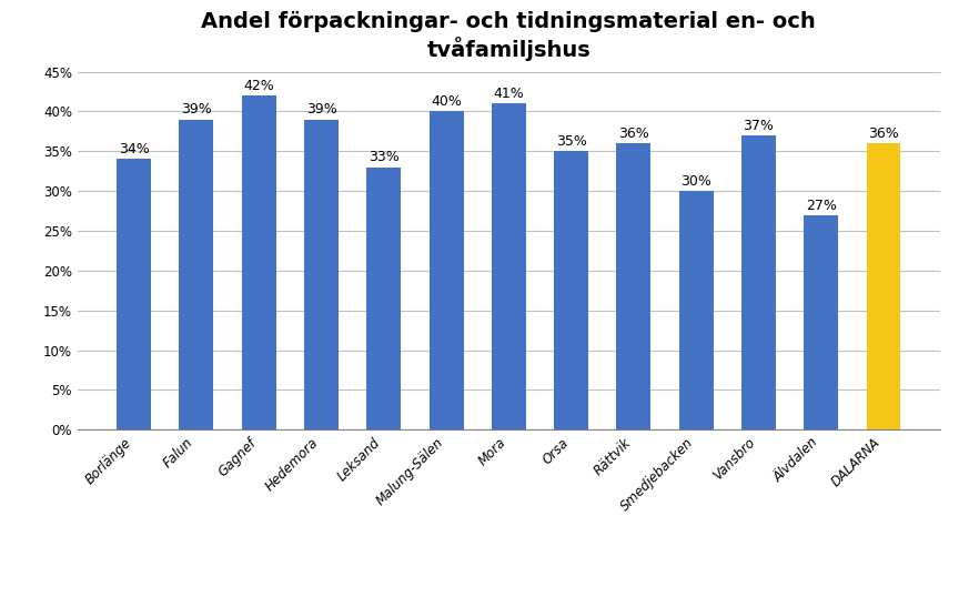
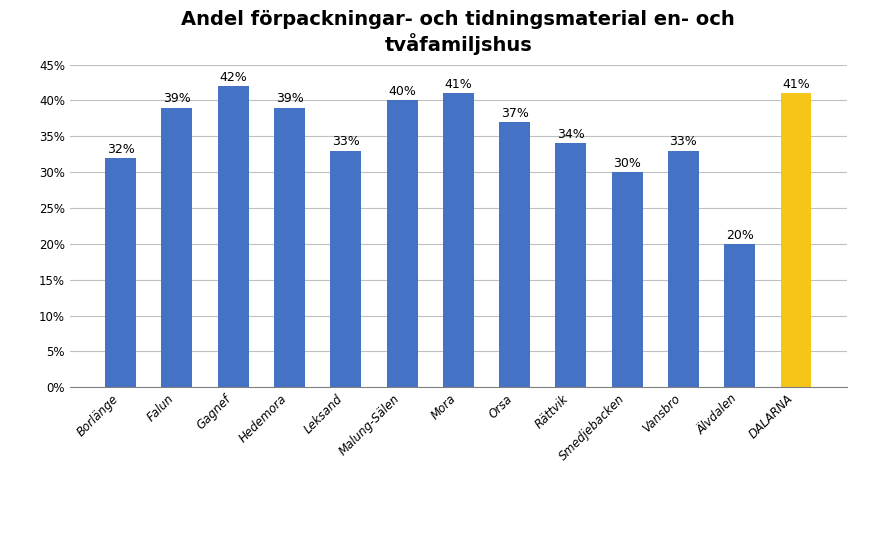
Borlänge: 34% -> 32%
Orsa: 35% -> 37%
Rättvik: 36% -> 34%
Vansbro: 37% -> 33%
Älvdalen: 27% -> 20%
DALARNA: 36% -> 41%
